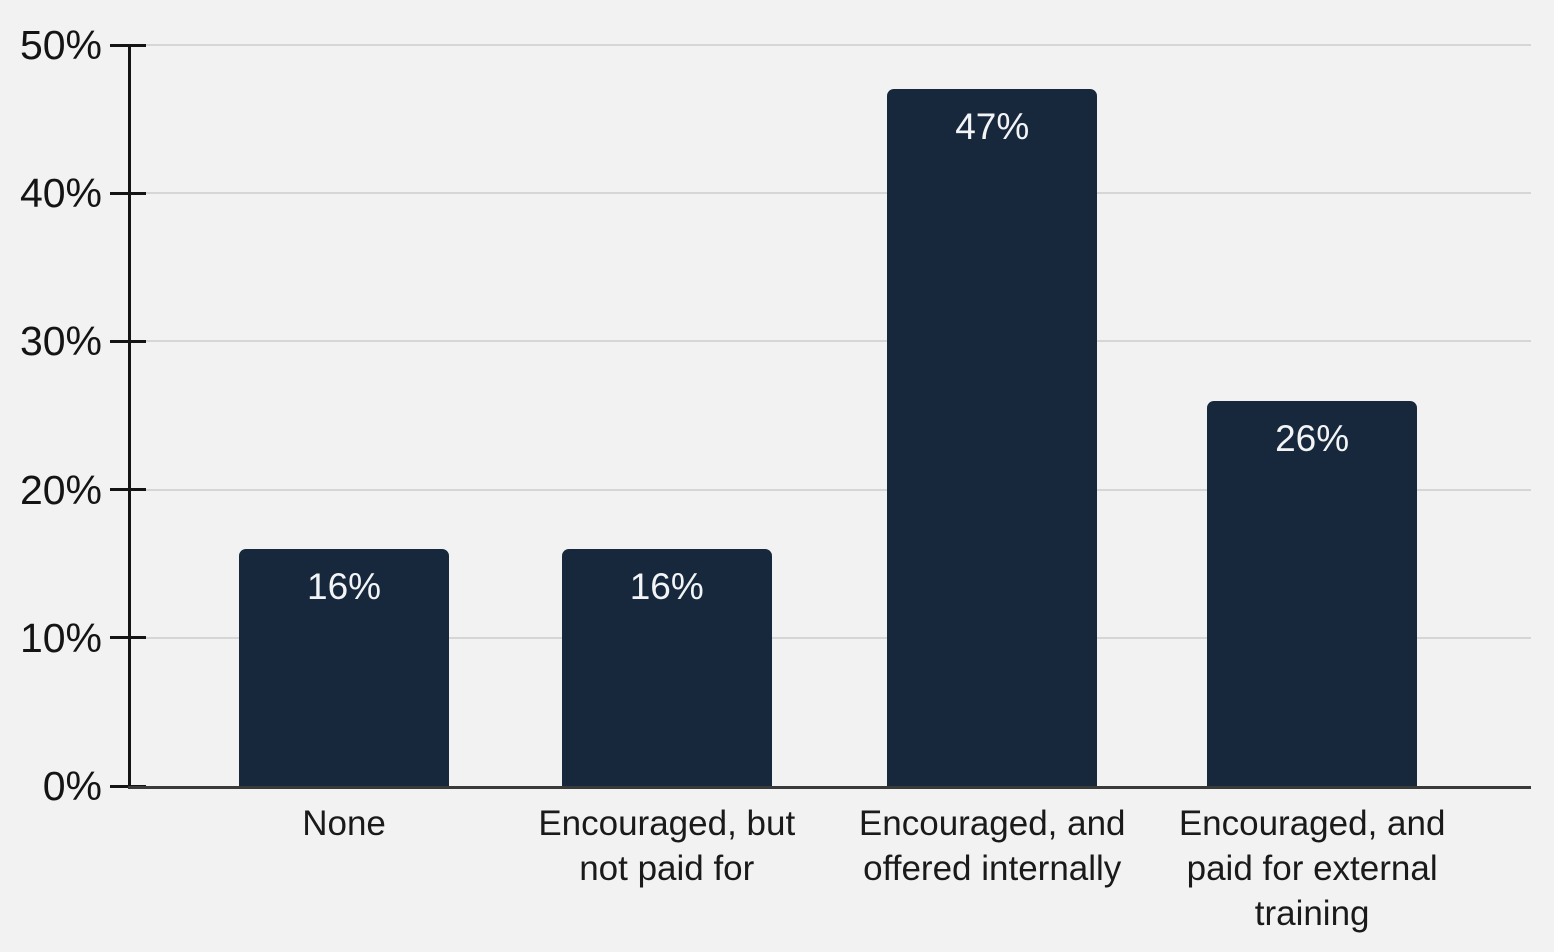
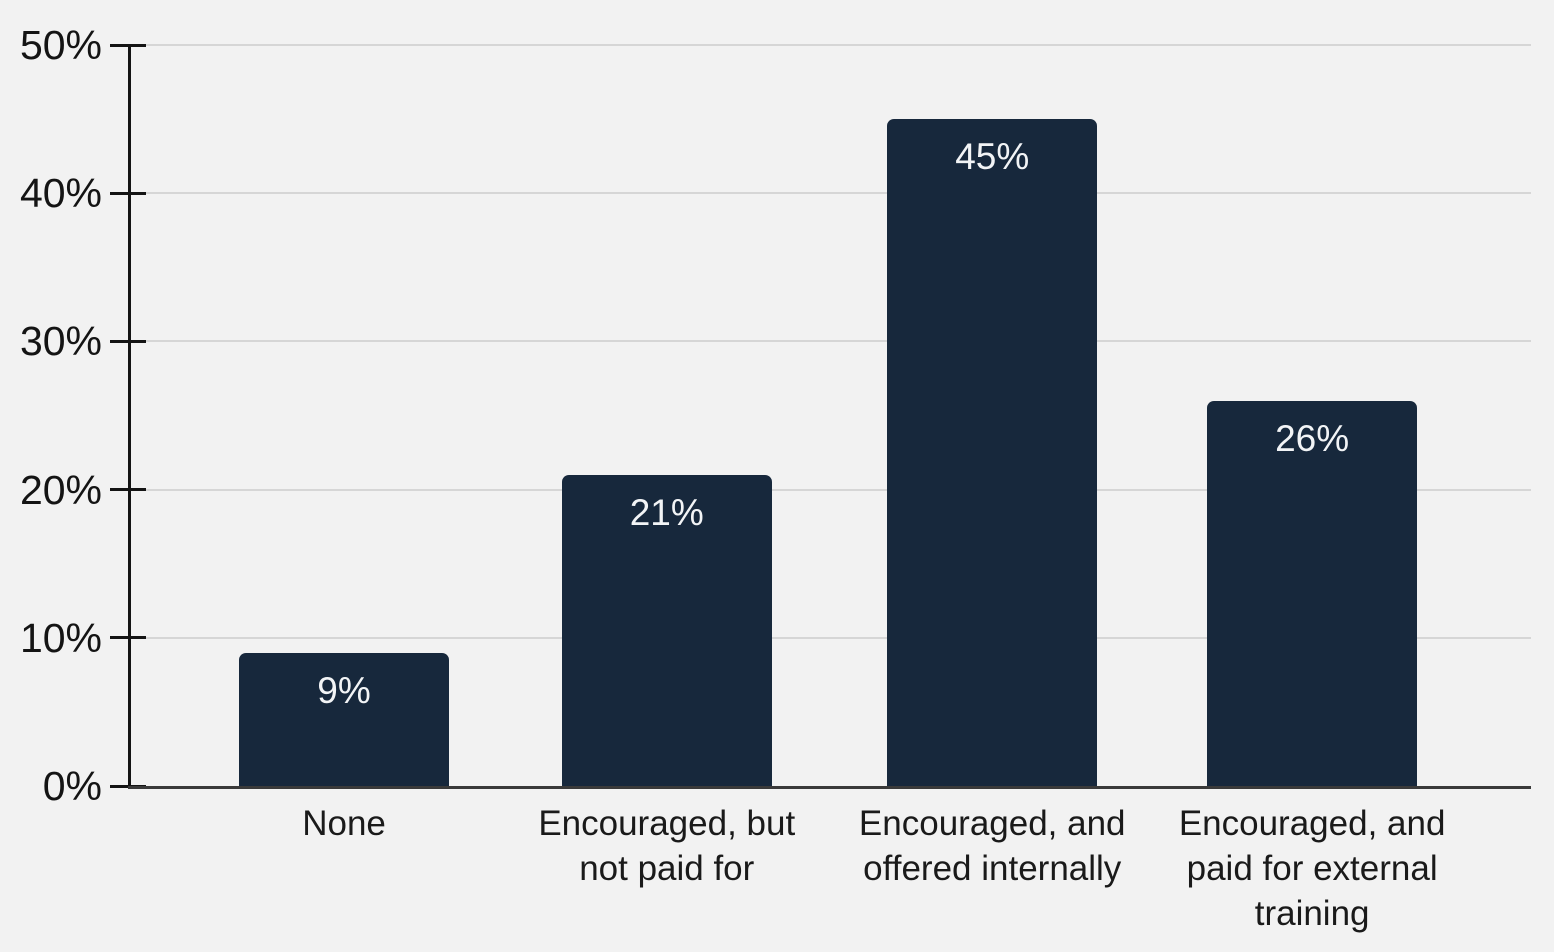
None: 16% -> 9%
Encouraged, but not paid for: 16% -> 21%
Encouraged, and offered internally: 47% -> 45%
